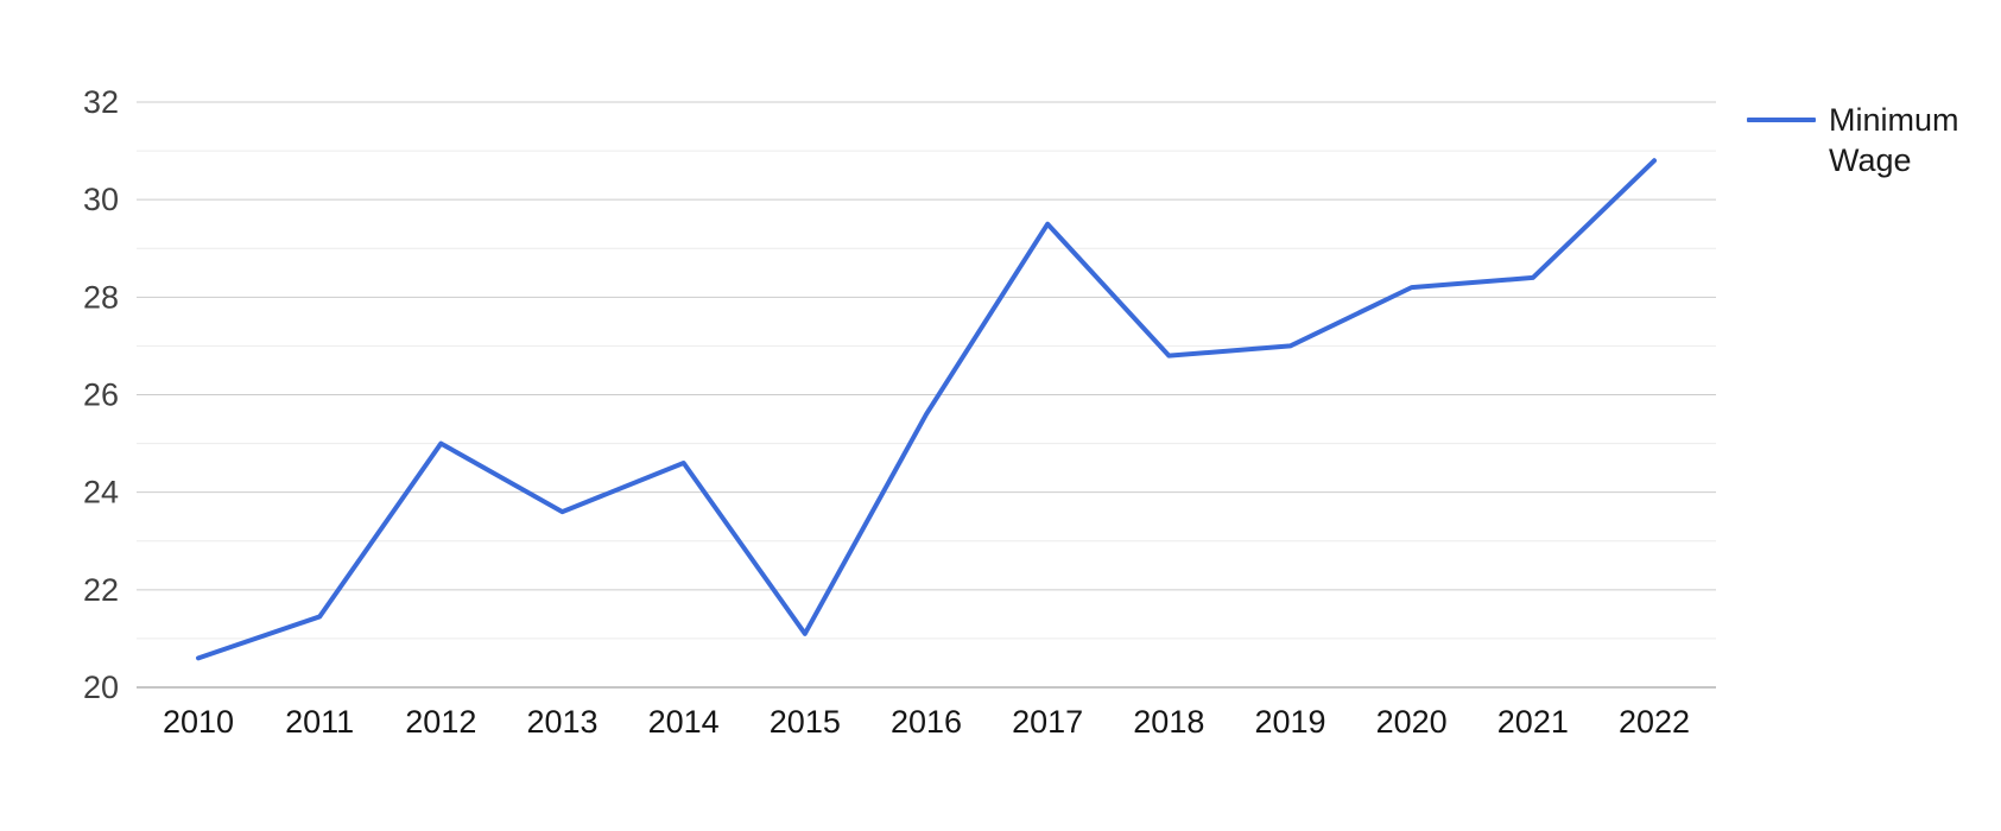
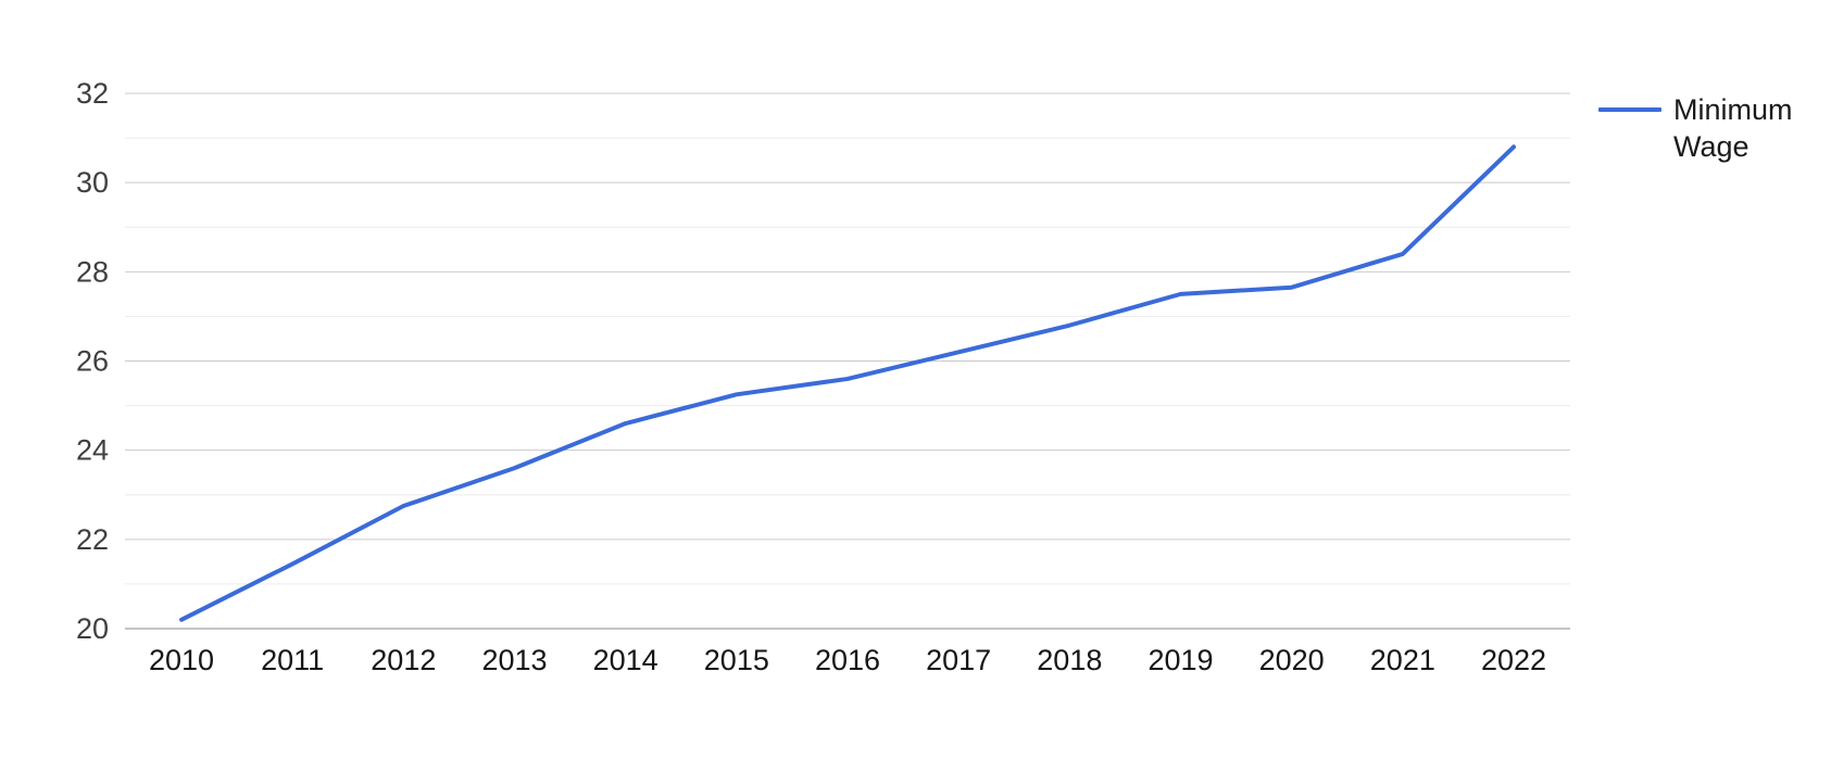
2010: 20.6 -> 20.2
2012: 25.0 -> 22.8
2015: 21.1 -> 25.2
2017: 29.5 -> 26.2
2019: 27.0 -> 27.5
2020: 28.2 -> 27.6
